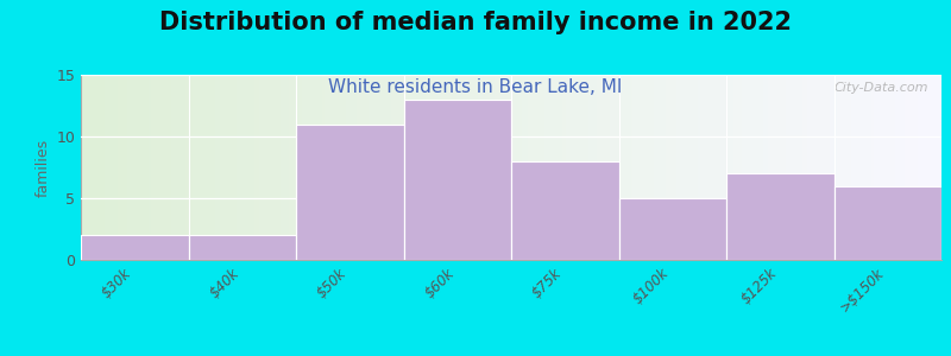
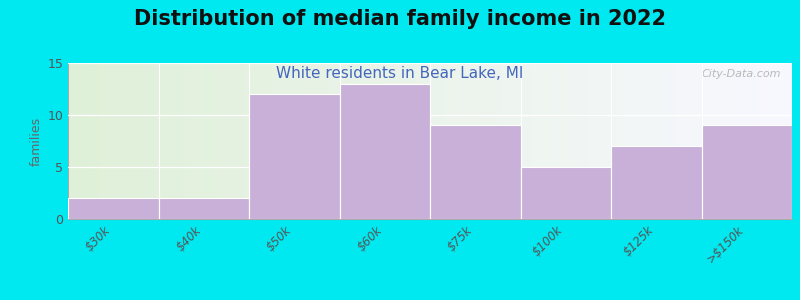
$50k: 11 -> 12
$75k: 8 -> 9
>$150k: 6 -> 9
